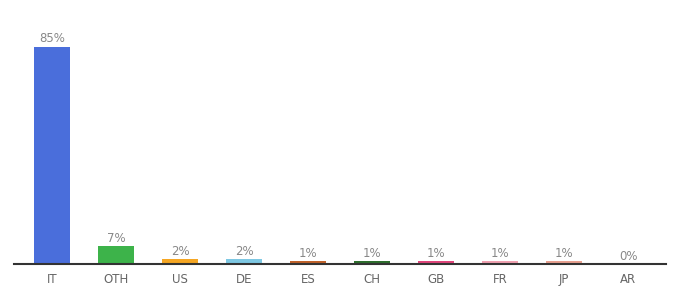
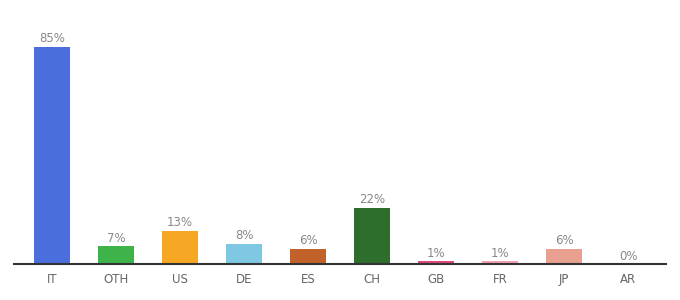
US: 2% -> 13%
DE: 2% -> 8%
ES: 1% -> 6%
CH: 1% -> 22%
JP: 1% -> 6%
